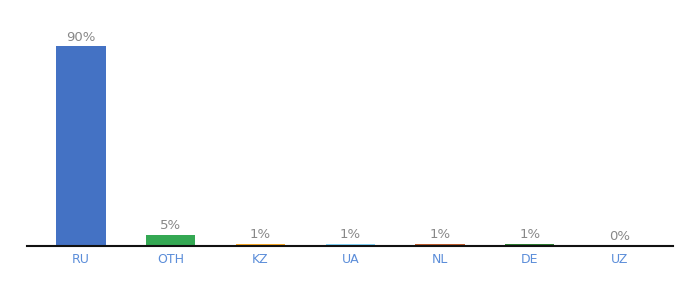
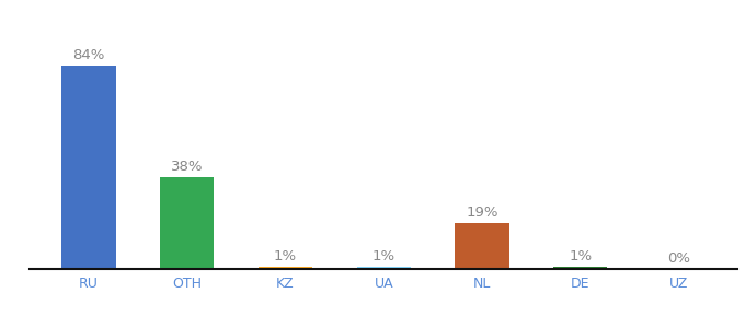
RU: 90% -> 84%
OTH: 5% -> 38%
NL: 1% -> 19%
